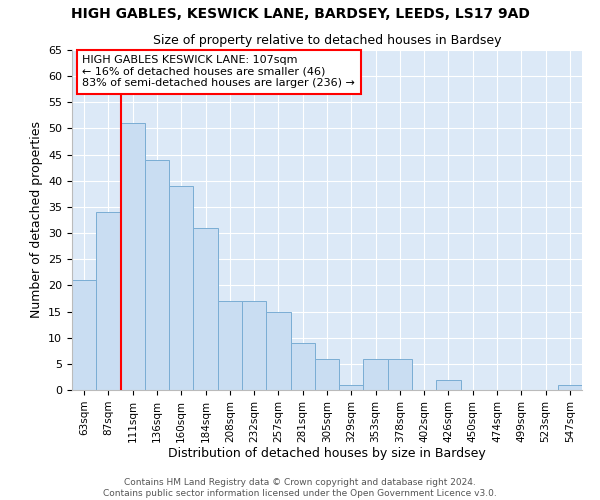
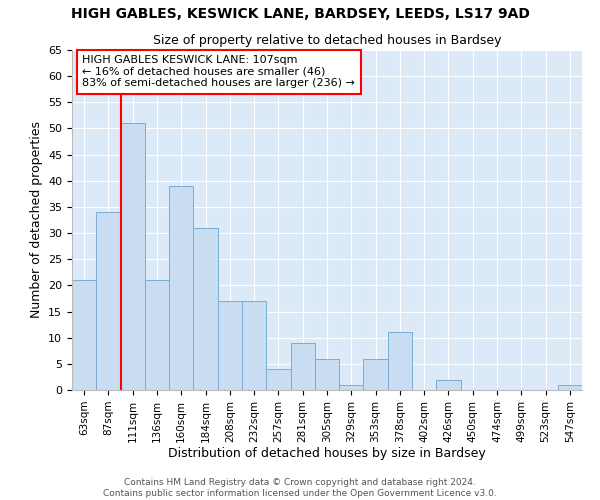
136sqm: 44 -> 21
257sqm: 15 -> 4
378sqm: 6 -> 11
